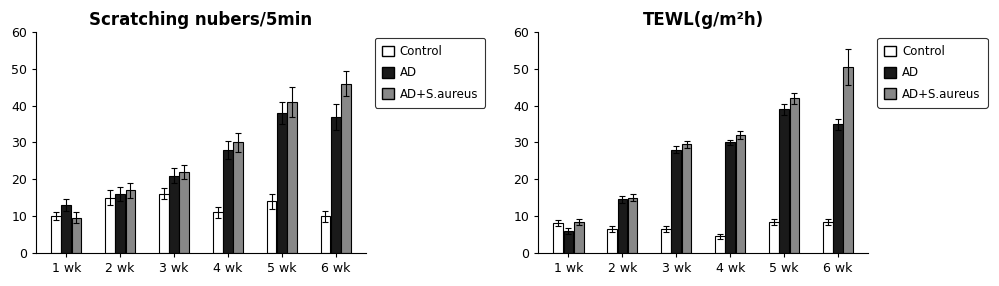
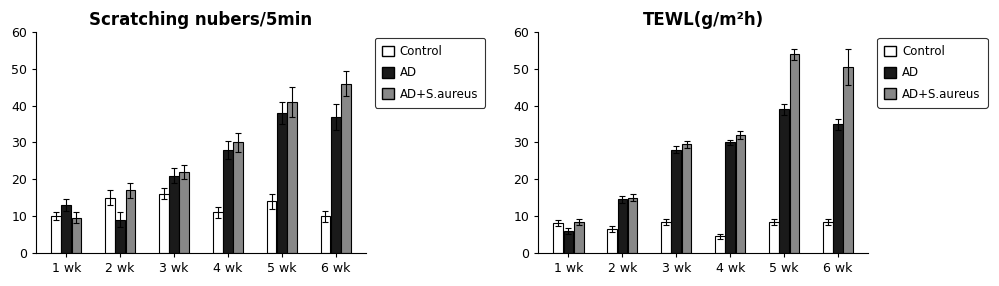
Scratching nubers/5min/AD/2 wk: 16 -> 9
TEWL(g/m²h)/Control/3 wk: 6.5 -> 8.5
TEWL(g/m²h)/AD+S.aureus/5 wk: 42.0 -> 54.0
